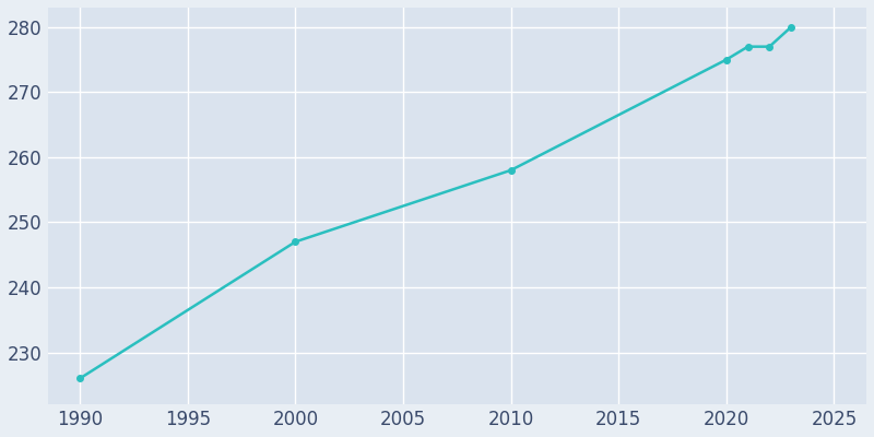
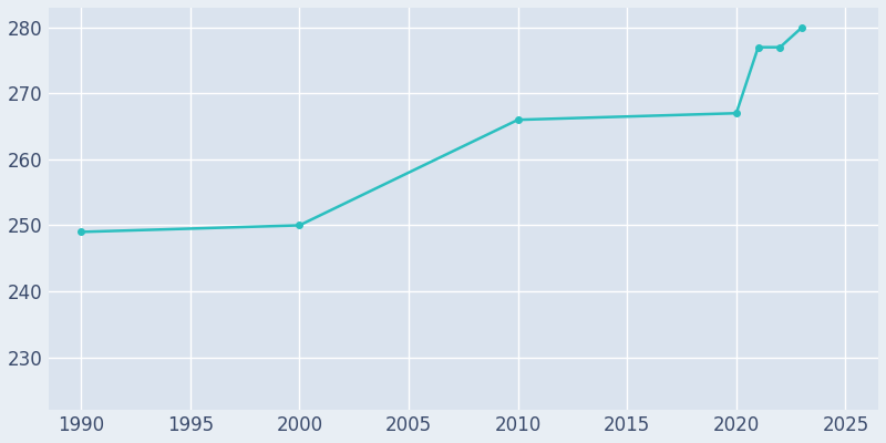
1990: 226 -> 249
2000: 247 -> 250
2010: 258 -> 266
2020: 275 -> 267
